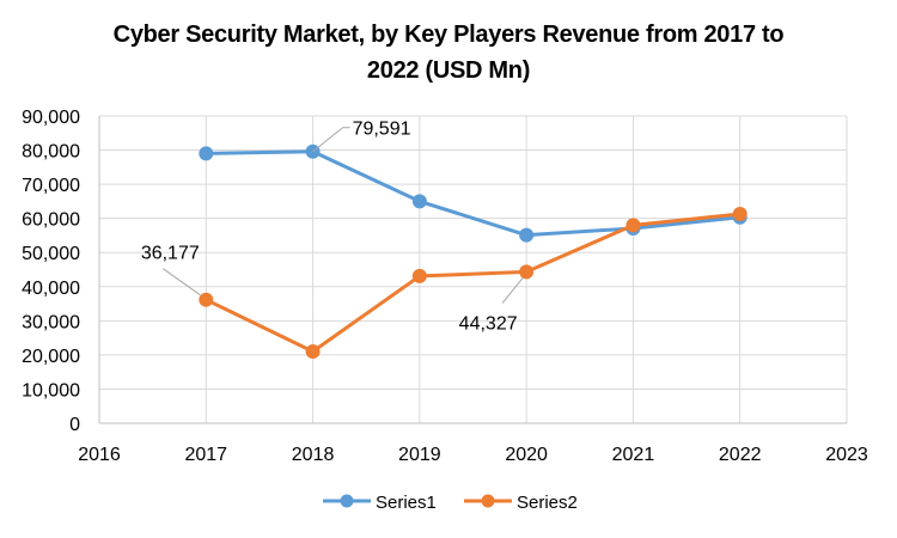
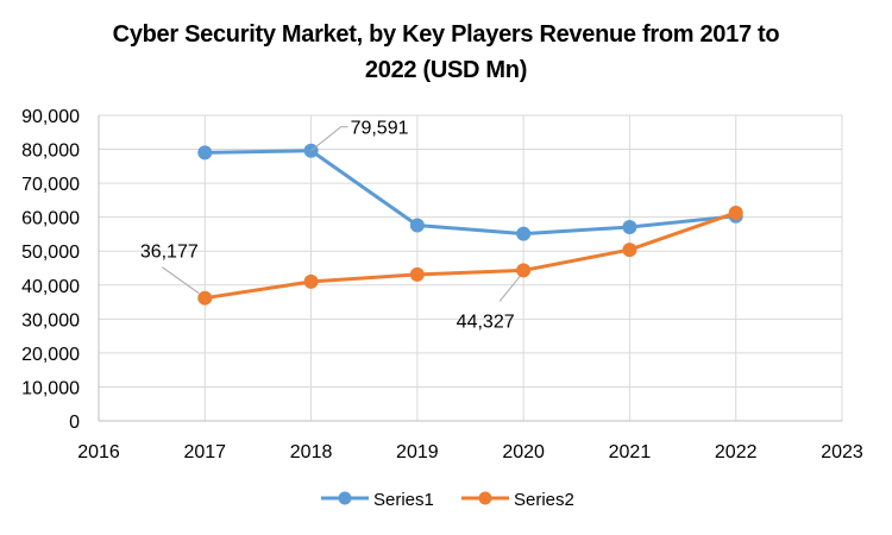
Series2/2018: 21000 -> 41000
Series1/2019: 65000 -> 58000
Series2/2021: 58000 -> 50000
